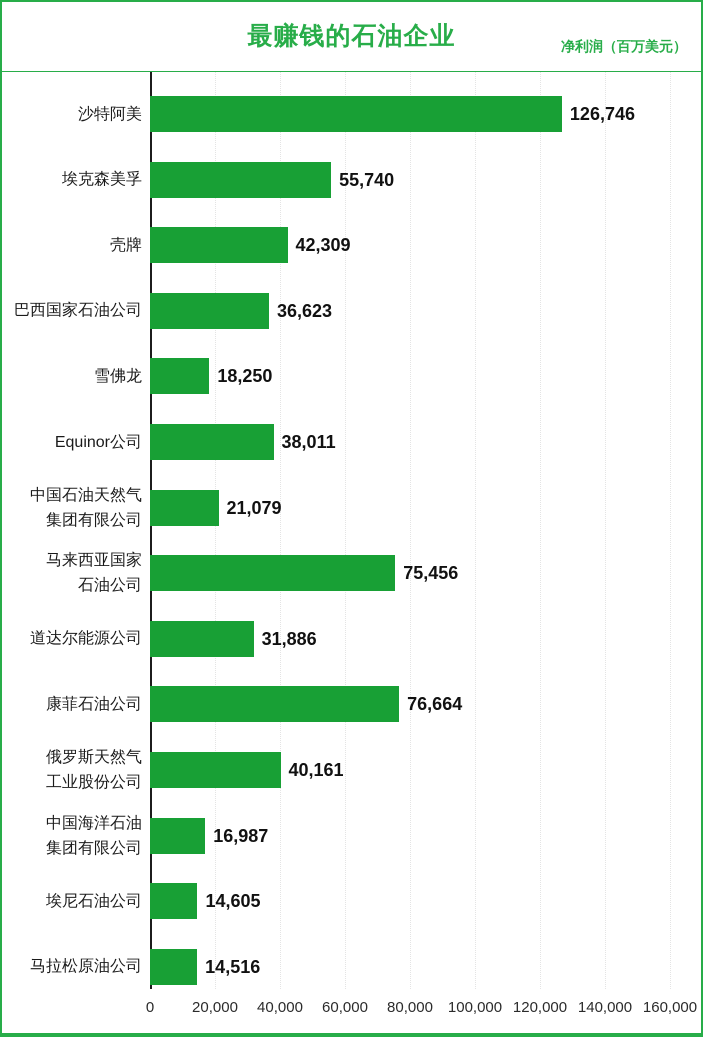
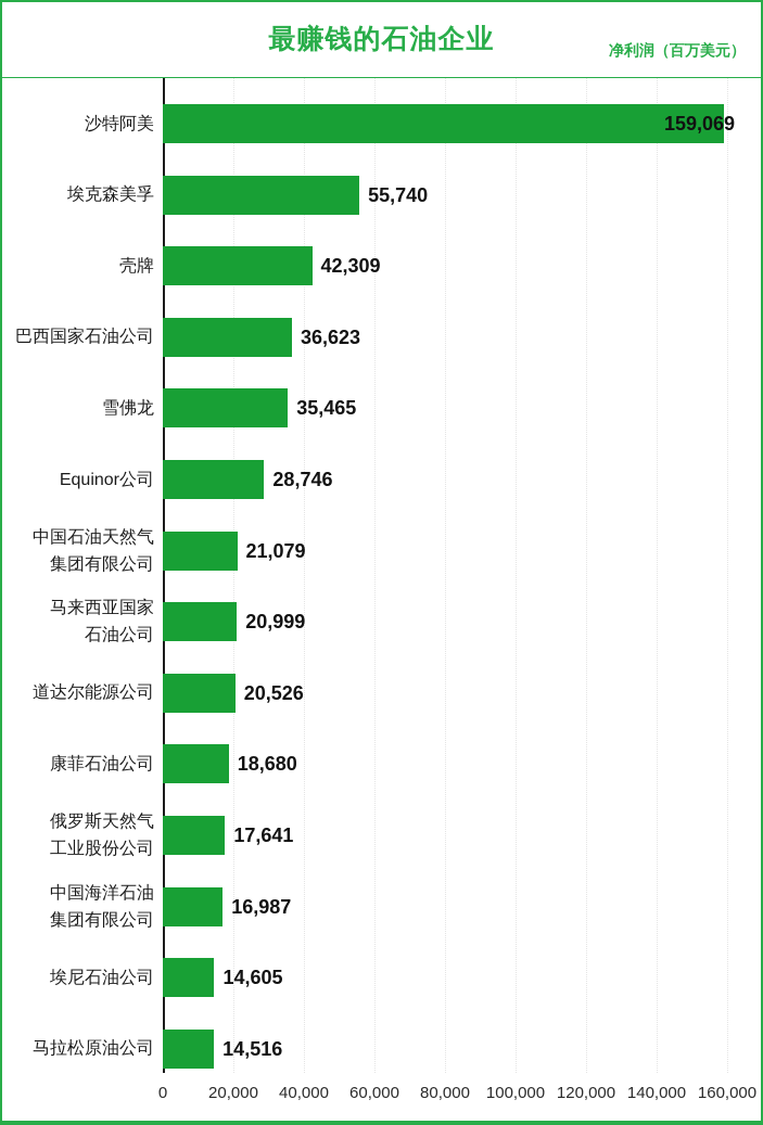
沙特阿美: 126,746 -> 159,069
雪佛龙: 18,250 -> 35,465
Equinor公司: 38,011 -> 28,746
马来西亚国家 石油公司: 75,456 -> 20,999
道达尔能源公司: 31,886 -> 20,526
康菲石油公司: 76,664 -> 18,680
俄罗斯天然气 工业股份公司: 40,161 -> 17,641
